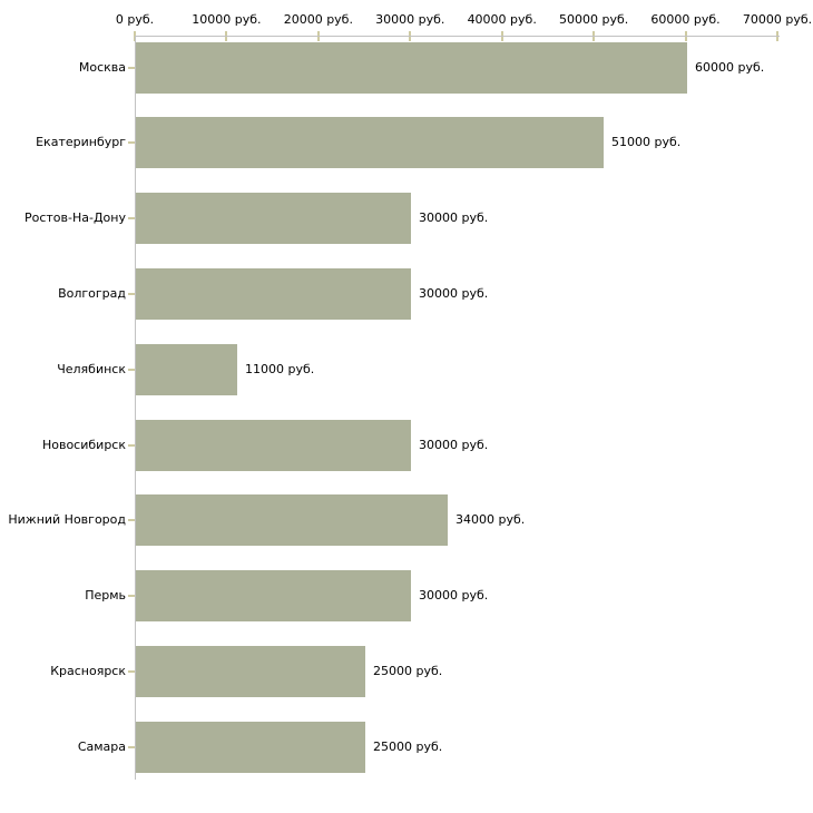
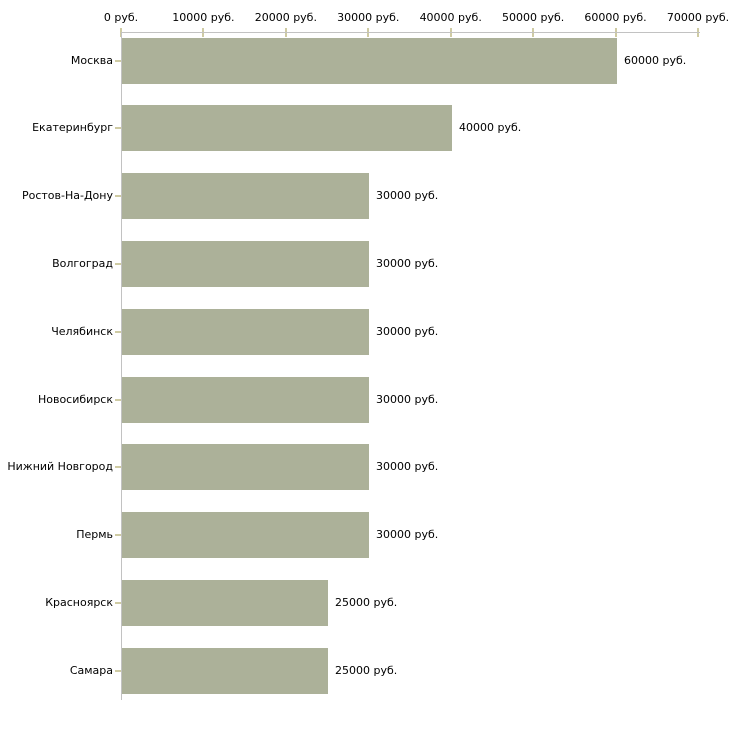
Екатеринбург: 51000 -> 40000
Челябинск: 11000 -> 30000
Нижний Новгород: 34000 -> 30000
